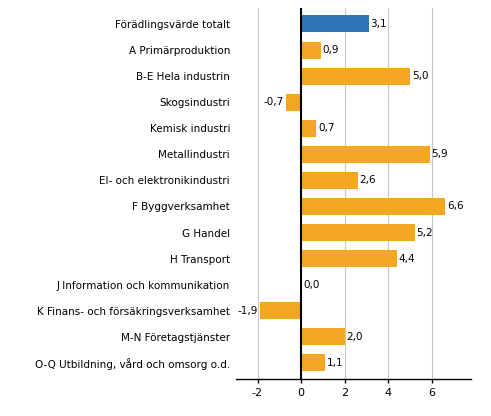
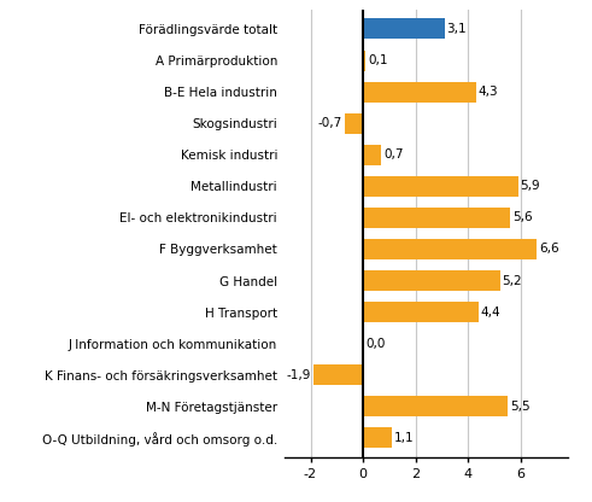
A Primärproduktion: 0,9 -> 0,1
B-E Hela industrin: 5,0 -> 4,3
El- och elektronikindustri: 2,6 -> 5,6
M-N Företagstjänster: 2,0 -> 5,5
